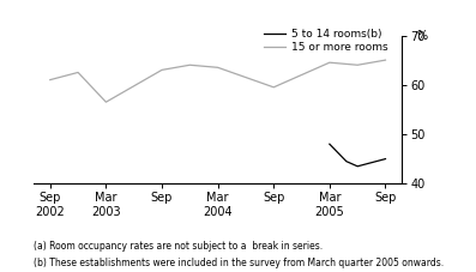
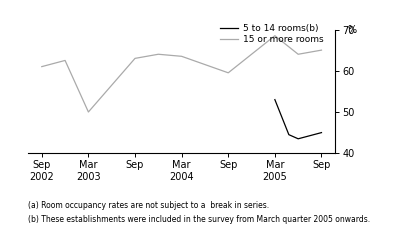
15 or more rooms/Mar 2003: 56.5 -> 50.0
15 or more rooms/Mar 2005: 64.5 -> 68.5
5 to 14 rooms(b)/Mar 2005: 48.0 -> 53.0
